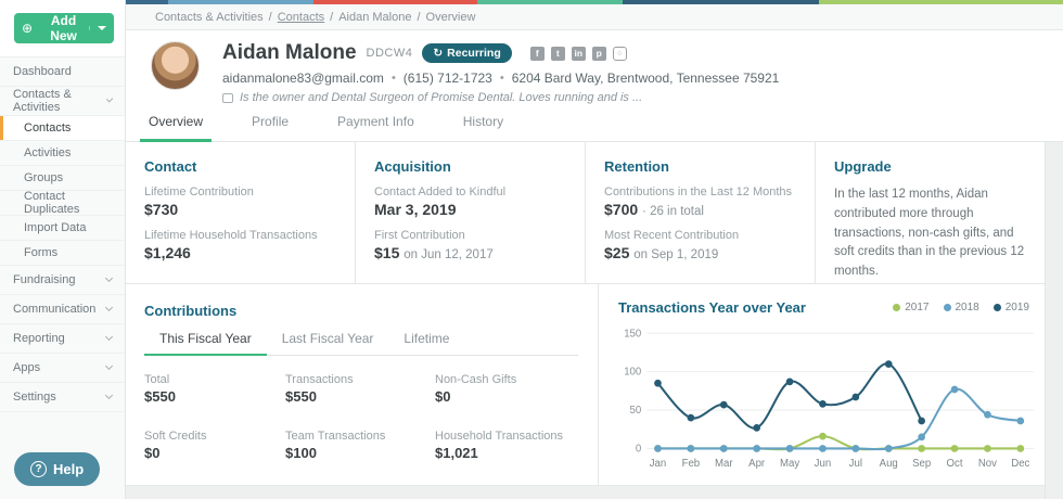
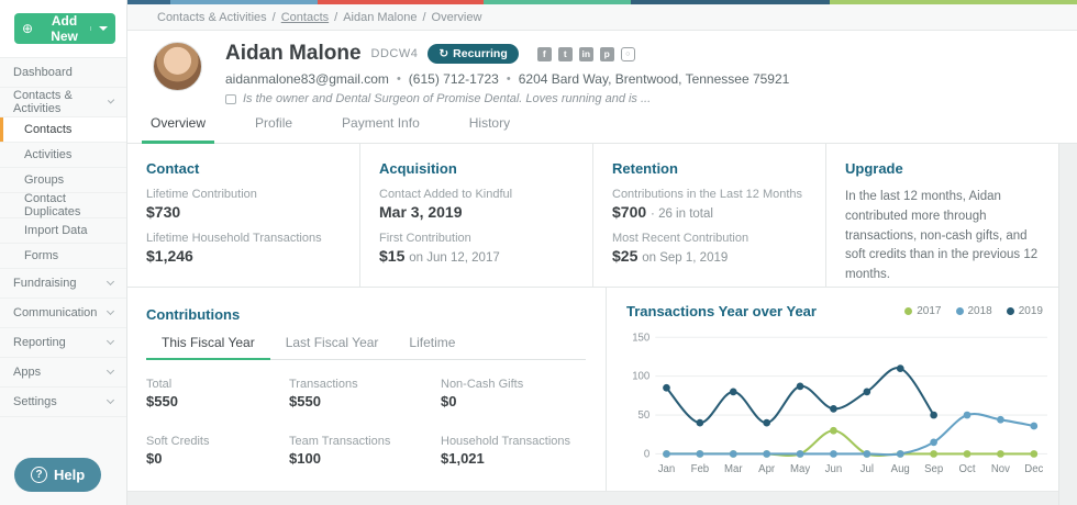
2019/Mar: 60 -> 80
2019/Apr: 30 -> 40
2017/Jun: 20 -> 30
2019/Jul: 70 -> 80
2019/Sep: 40 -> 50
2018/Oct: 80 -> 50
